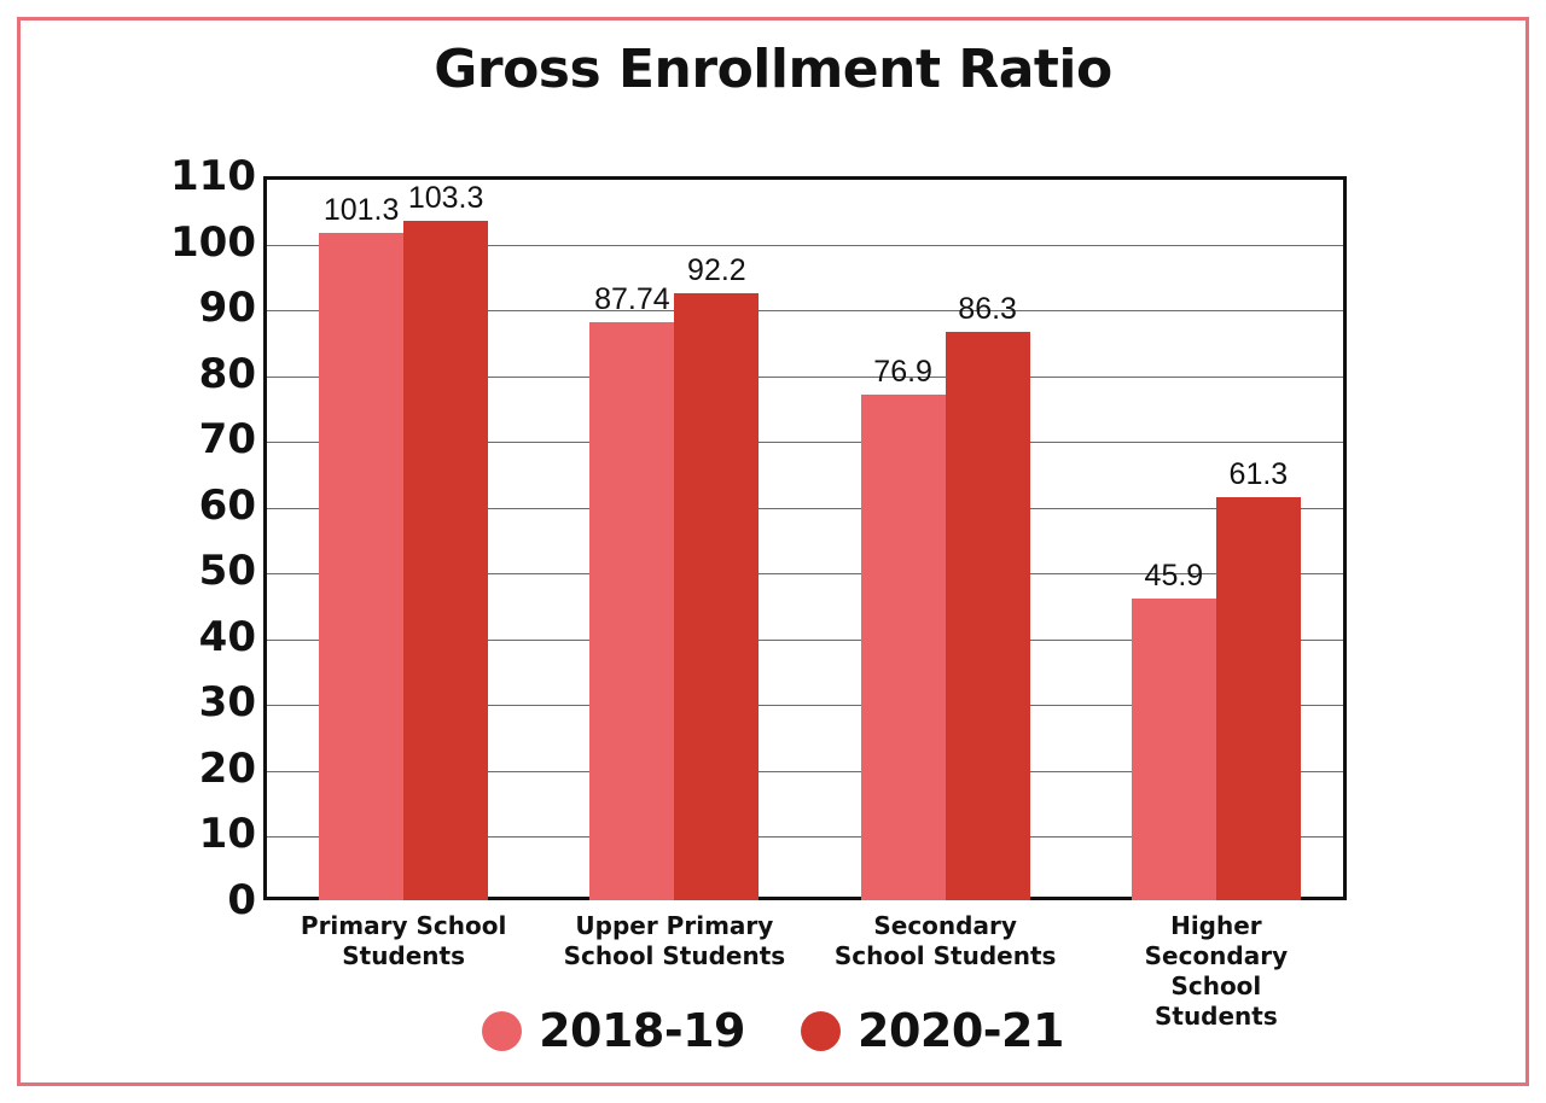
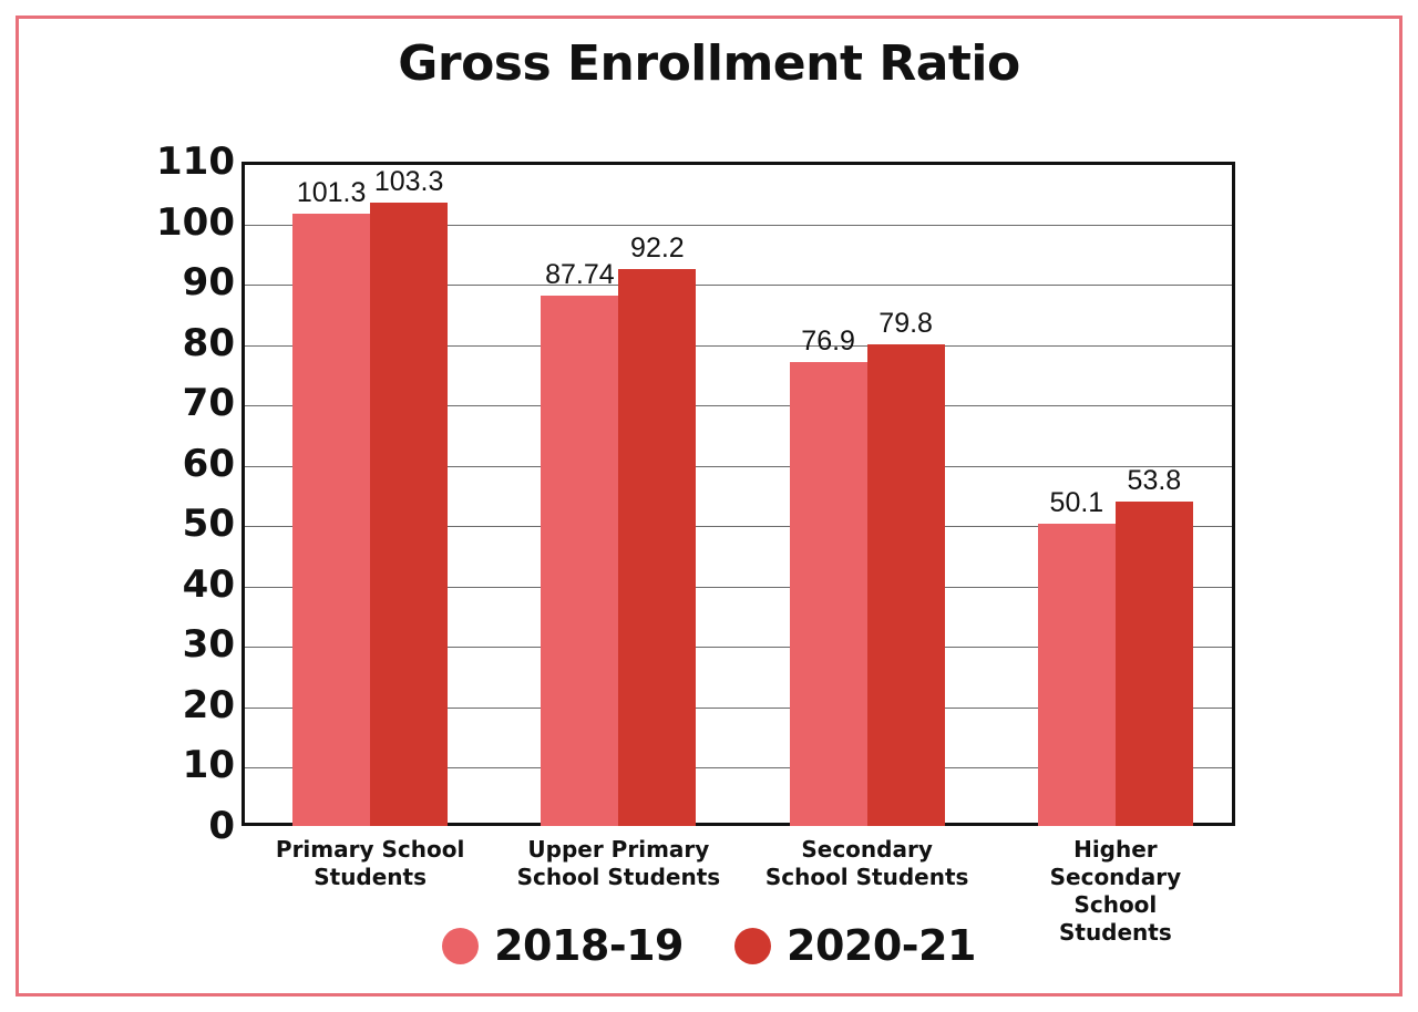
2020-21/Secondary School Students: 86.3 -> 79.8
2018-19/Higher Secondary School Students: 45.9 -> 50.1
2020-21/Higher Secondary School Students: 61.3 -> 53.8
